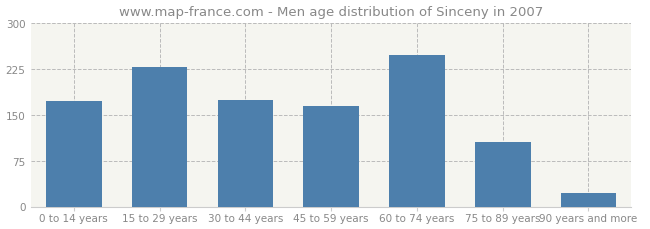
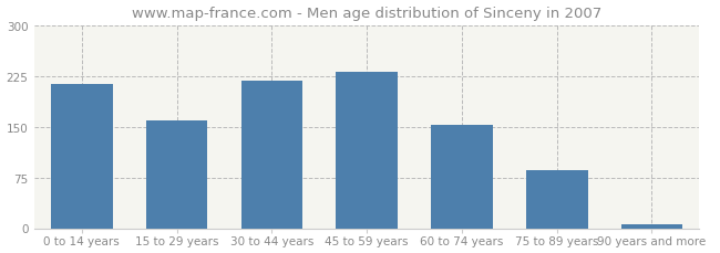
0 to 14 years: 172 -> 213
15 to 29 years: 228 -> 160
30 to 44 years: 174 -> 218
45 to 59 years: 164 -> 232
60 to 74 years: 248 -> 153
75 to 89 years: 106 -> 85
90 years and more: 22 -> 5
